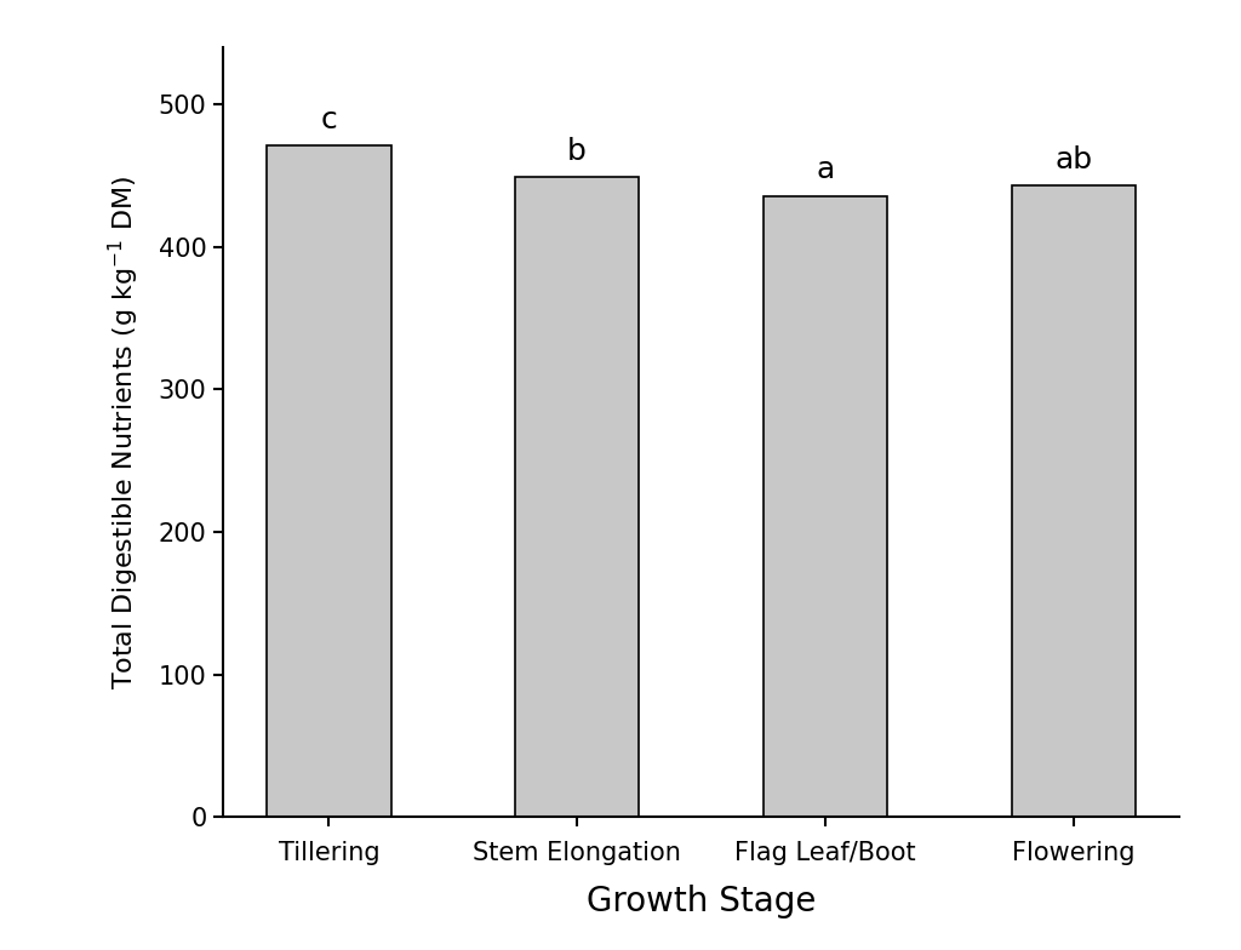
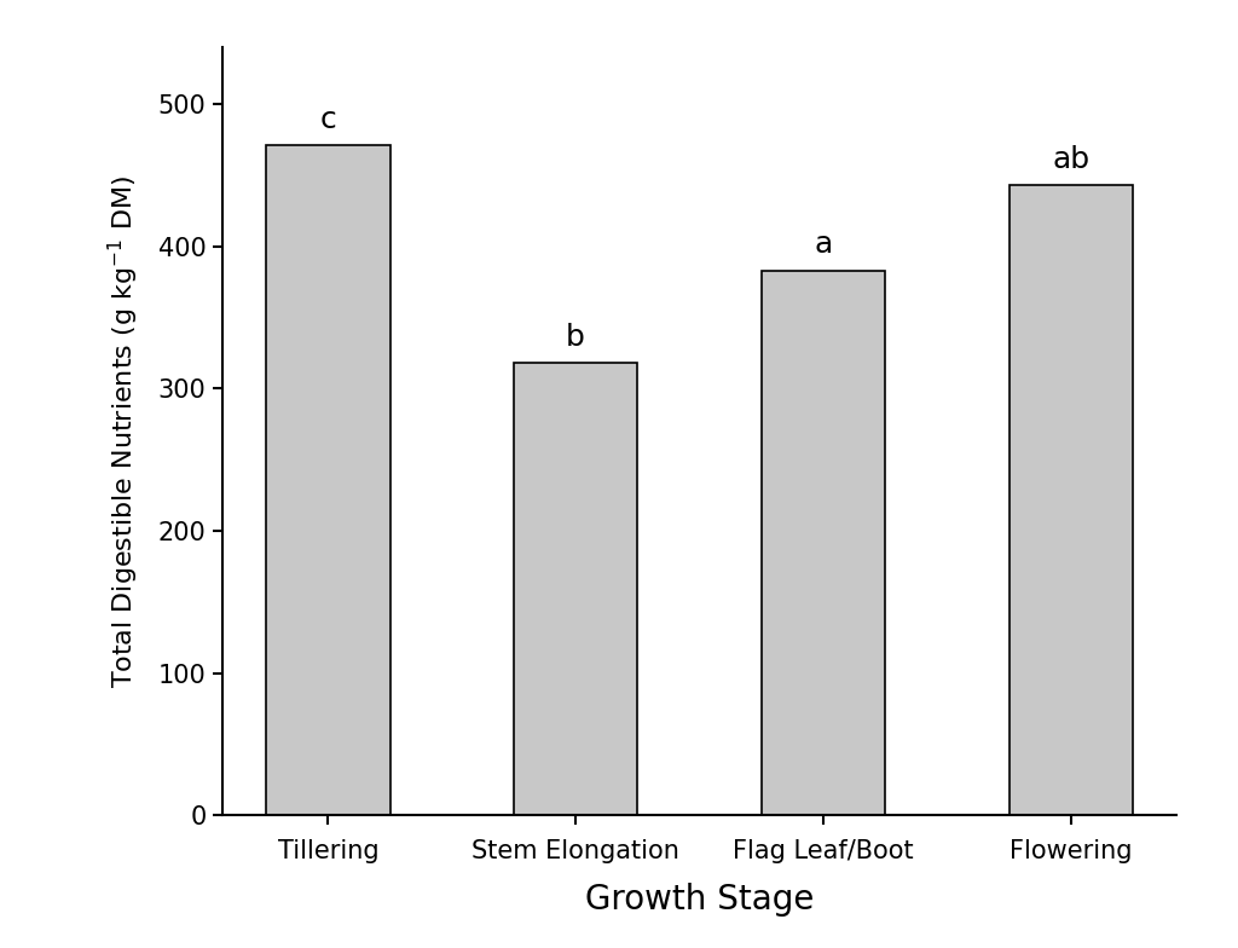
Stem Elongation: 449 -> 318
Flag Leaf/Boot: 436 -> 383
